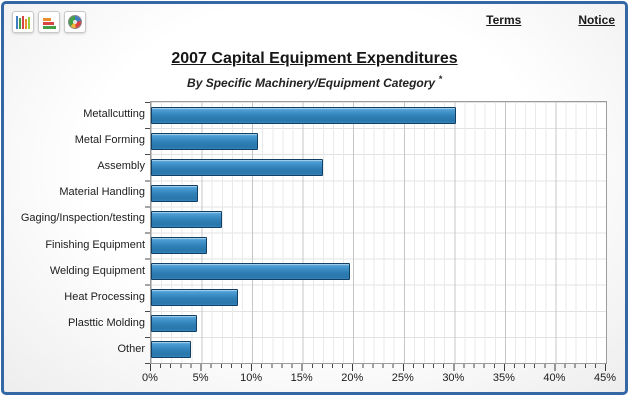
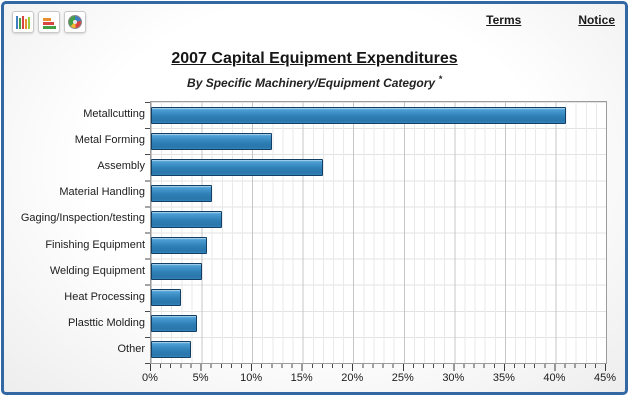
Metallcutting: 30.2% -> 41.0%
Metal Forming: 10.6% -> 12.0%
Material Handling: 4.6% -> 6.0%
Welding Equipment: 19.7% -> 5.0%
Heat Processing: 8.6% -> 3.0%
